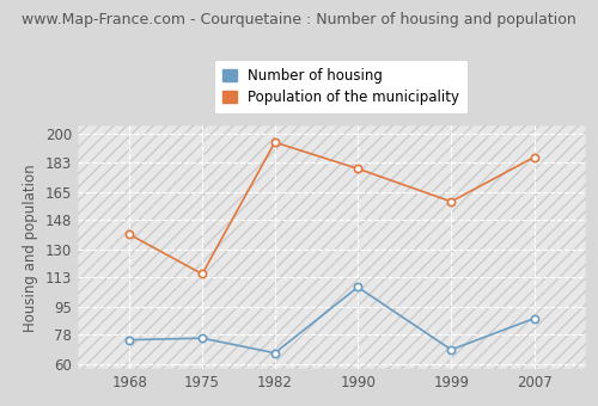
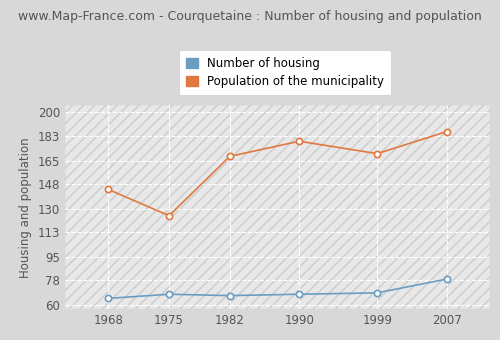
Number of housing/1968: 75 -> 65
Population of the municipality/1968: 139 -> 144
Number of housing/1975: 76 -> 68
Population of the municipality/1975: 115 -> 125
Population of the municipality/1982: 195 -> 168
Number of housing/1990: 107 -> 68
Population of the municipality/1999: 159 -> 170
Number of housing/2007: 88 -> 79
